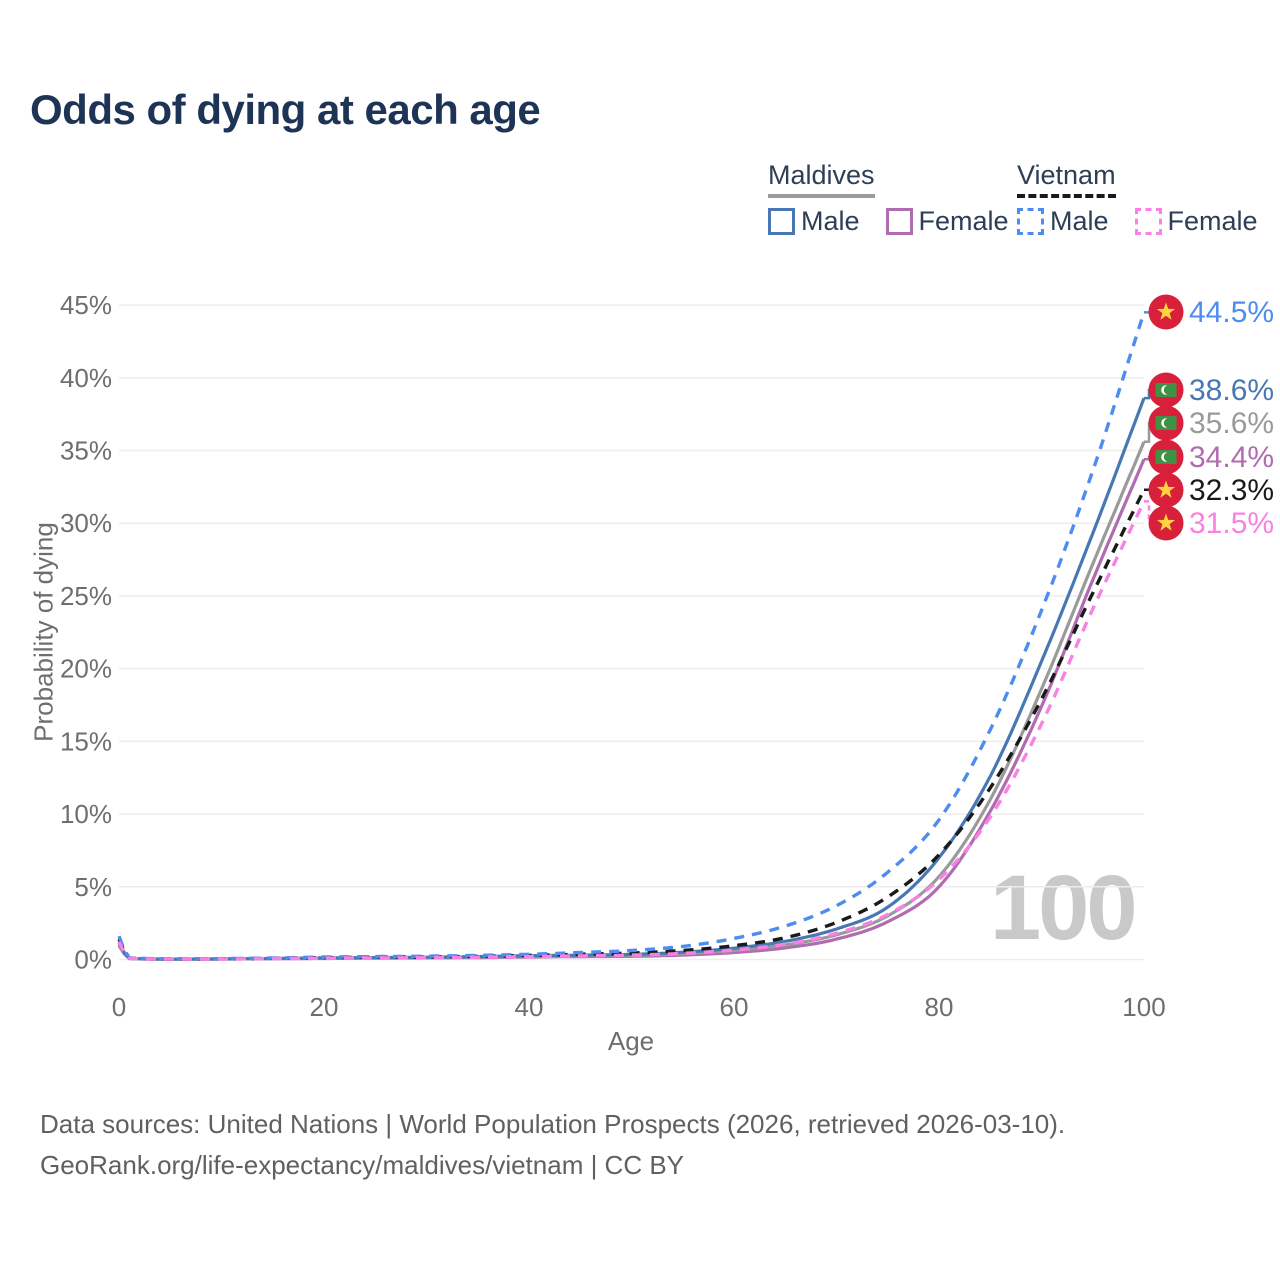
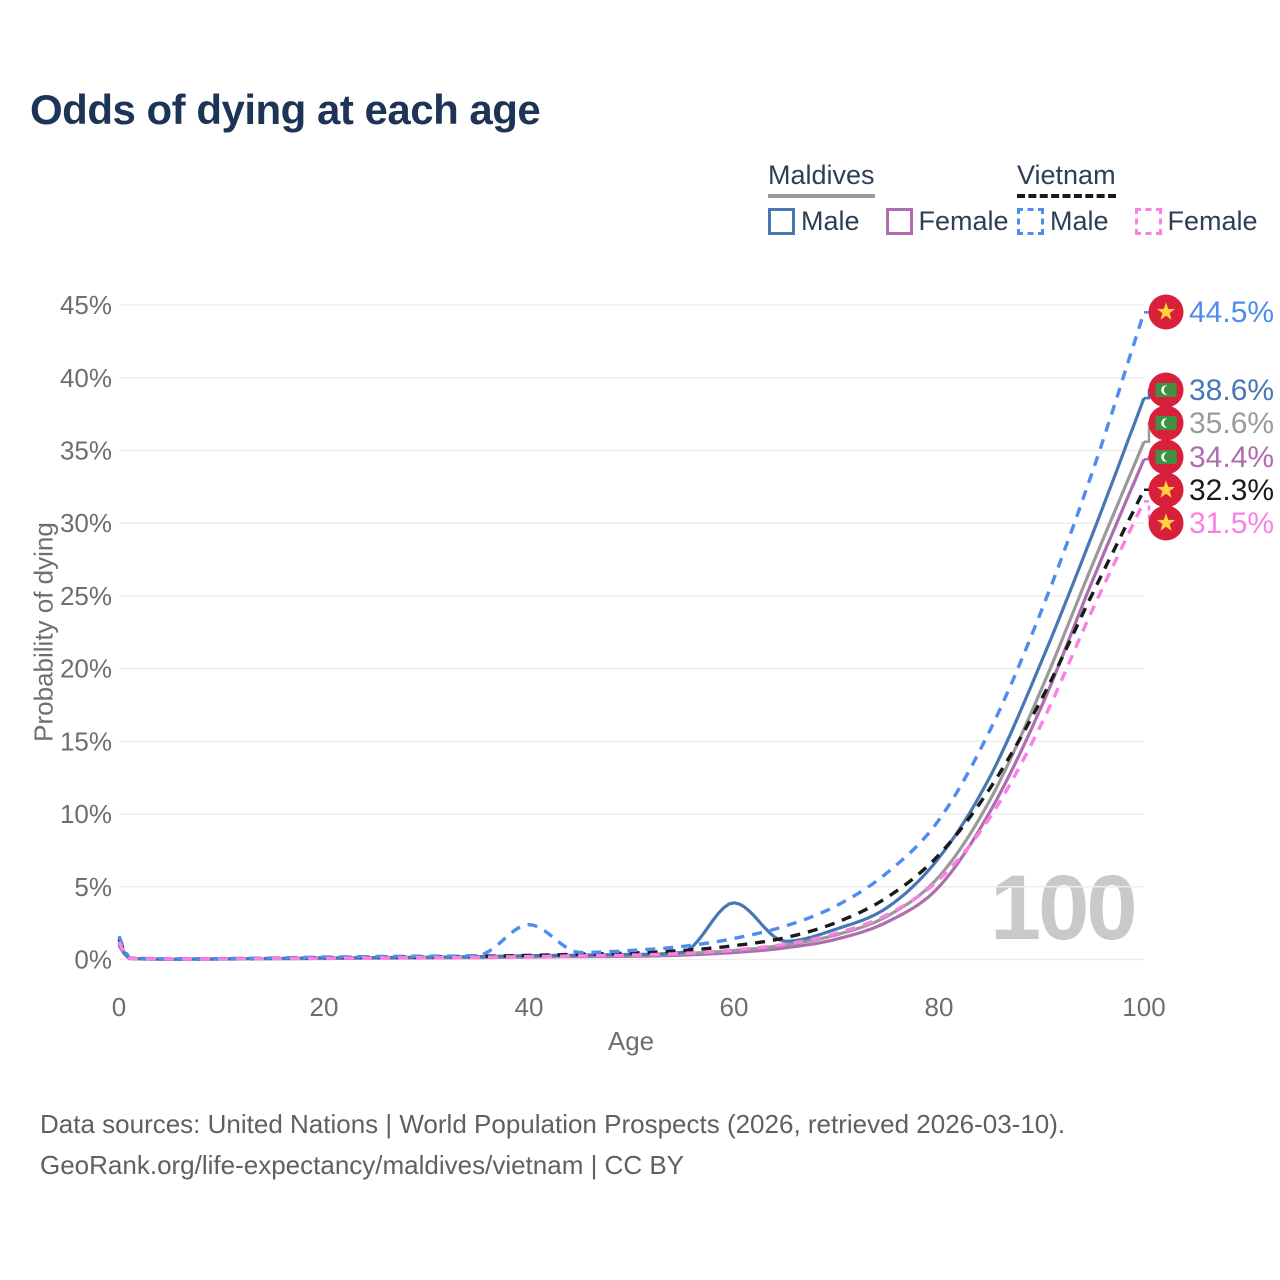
Vietnam Male/40: 0.4% -> 2.4%
Maldives Male/60: 0.8% -> 3.9%
